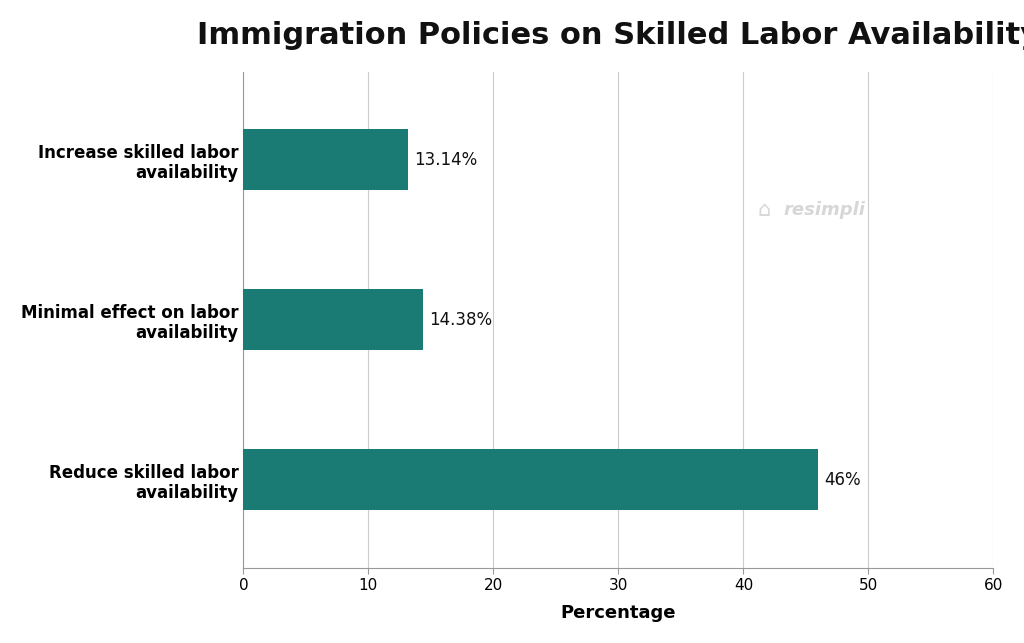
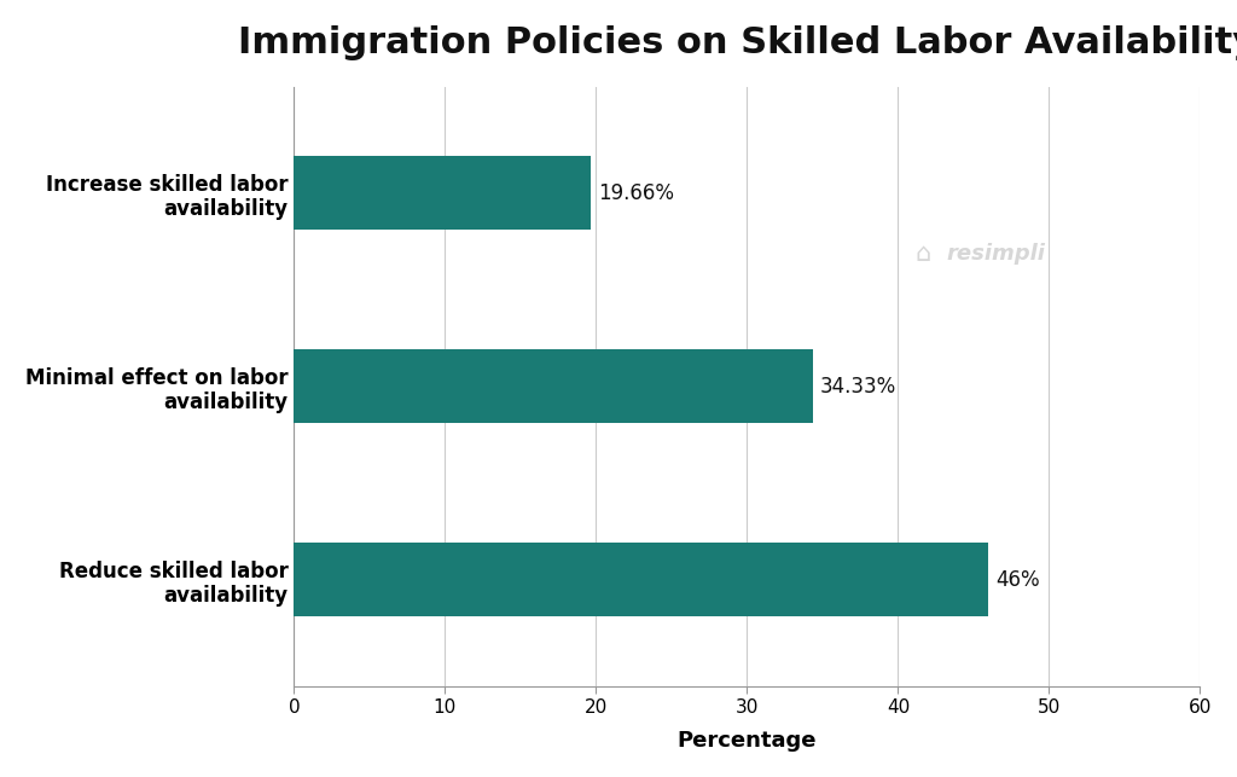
Increase skilled labor availability: 13.14% -> 19.66%
Minimal effect on labor availability: 14.38% -> 34.33%
